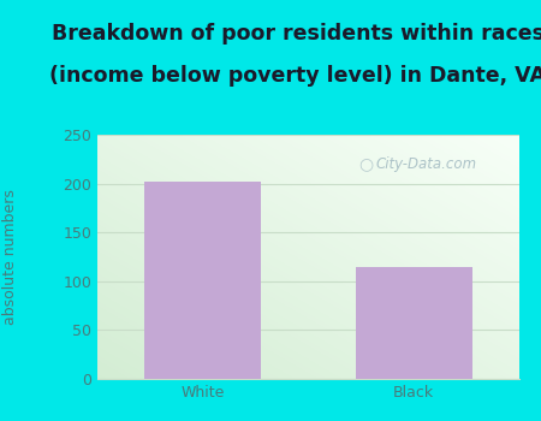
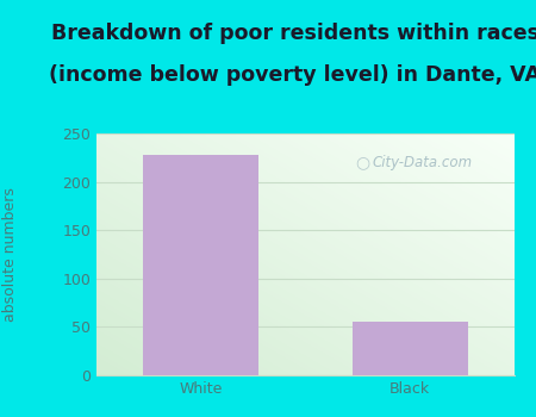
White: 202 -> 228
Black: 114 -> 55
